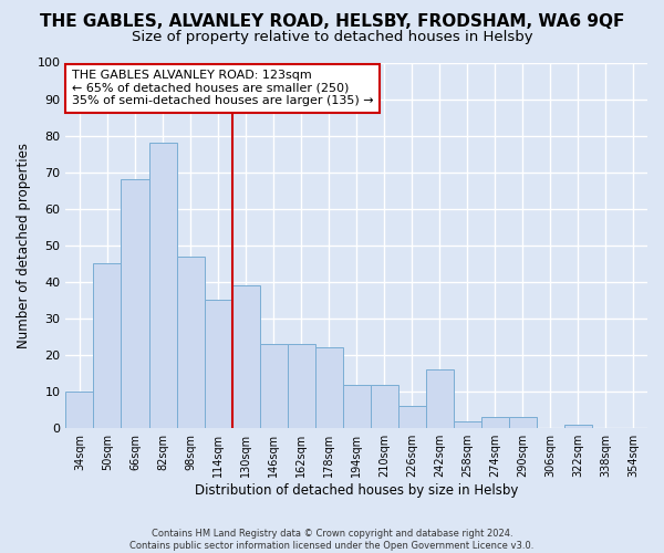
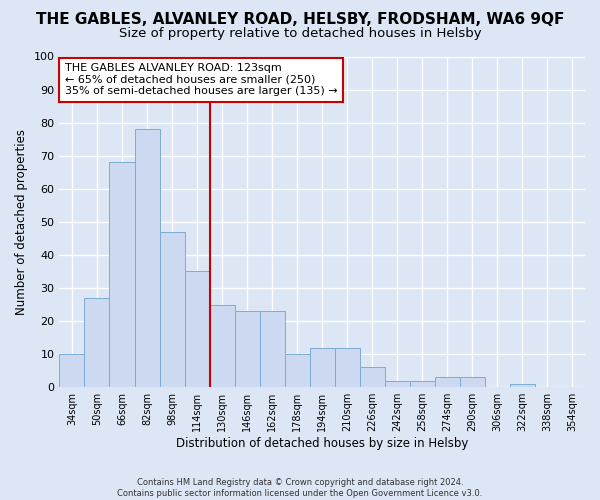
50sqm: 45 -> 27
130sqm: 39 -> 25
178sqm: 22 -> 10
242sqm: 16 -> 2
